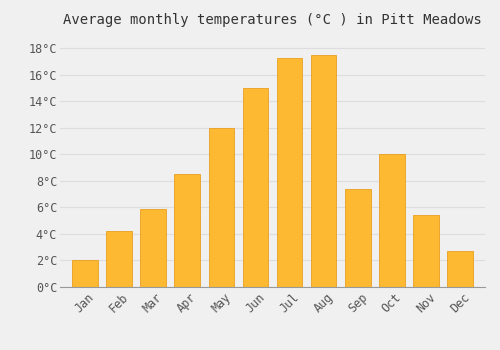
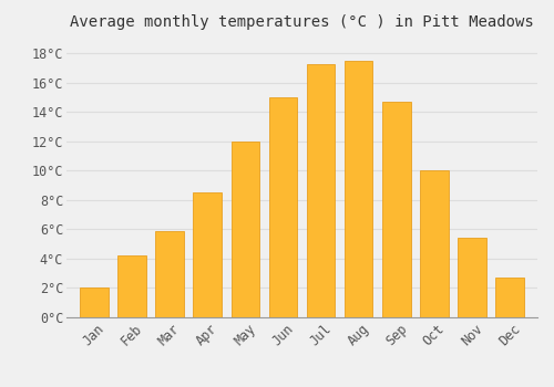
Sep: 7.4°C -> 14.7°C
